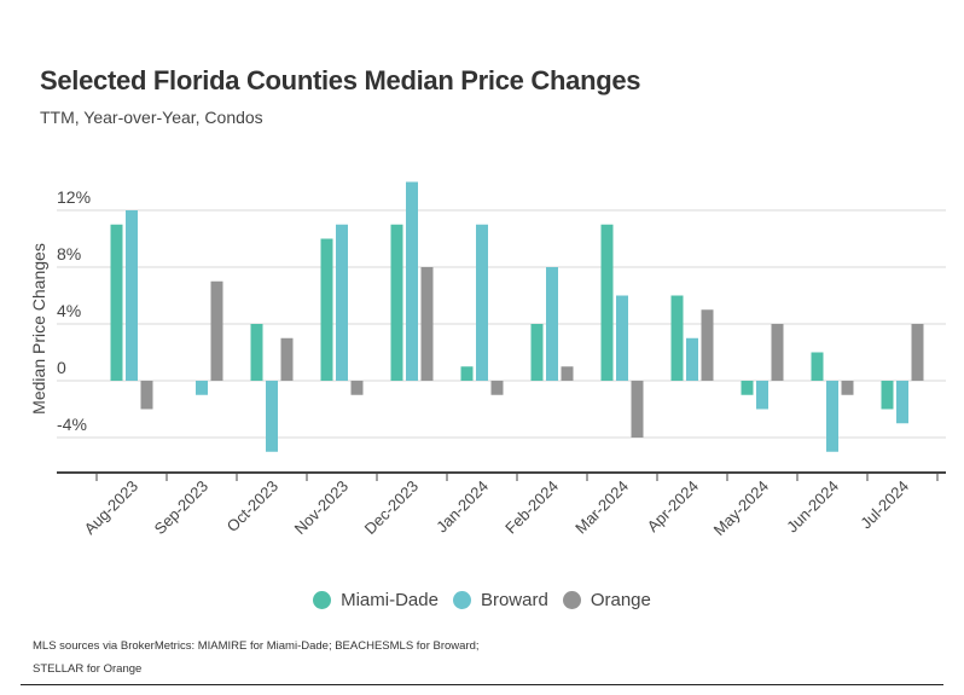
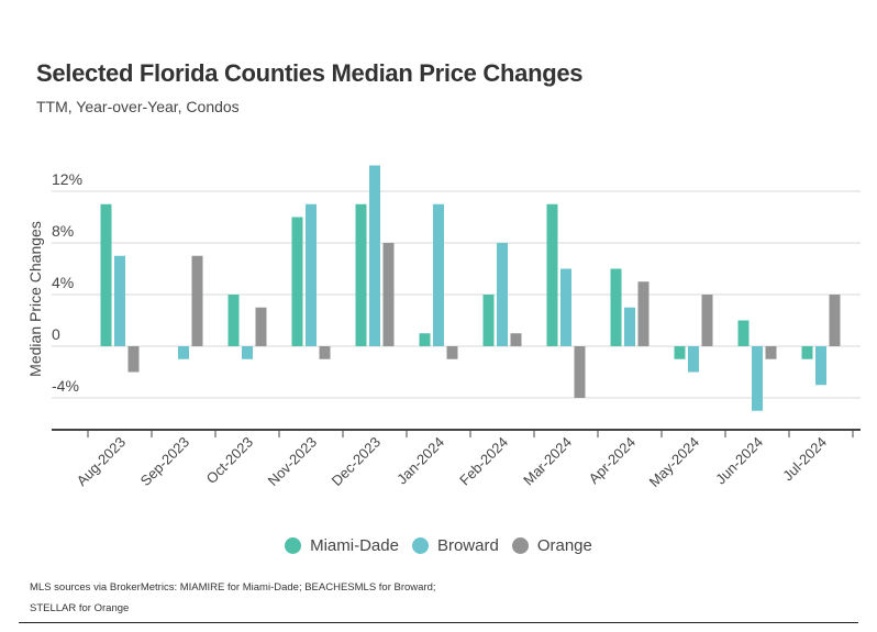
Broward/Aug-2023: 12% -> 7%
Broward/Oct-2023: -5% -> -1%
Miami-Dade/Jul-2024: -2% -> -1%
